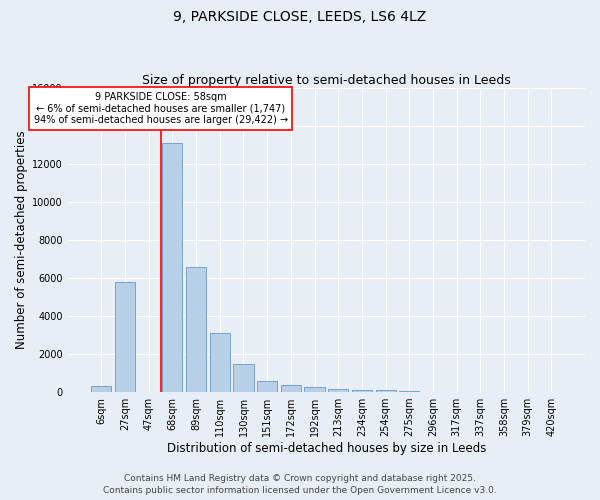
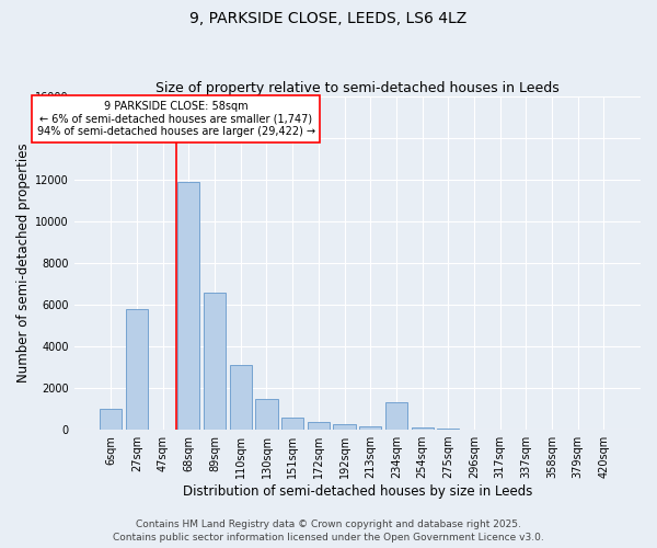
6sqm: 300 -> 1000
68sqm: 13100 -> 11900
234sqm: 100 -> 1300
